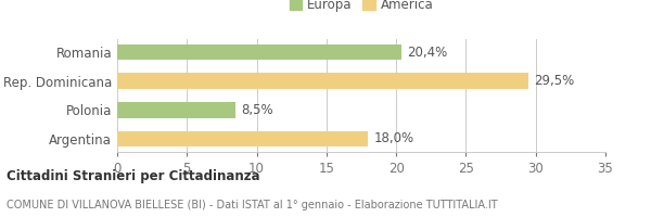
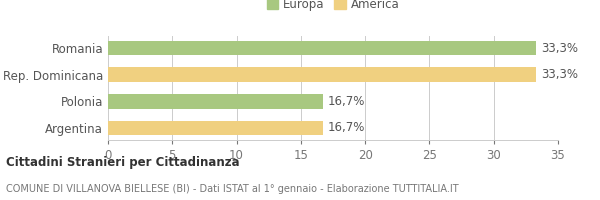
Romania: 20,4% -> 33,3%
Rep. Dominicana: 29,5% -> 33,3%
Polonia: 8,5% -> 16,7%
Argentina: 18,0% -> 16,7%
